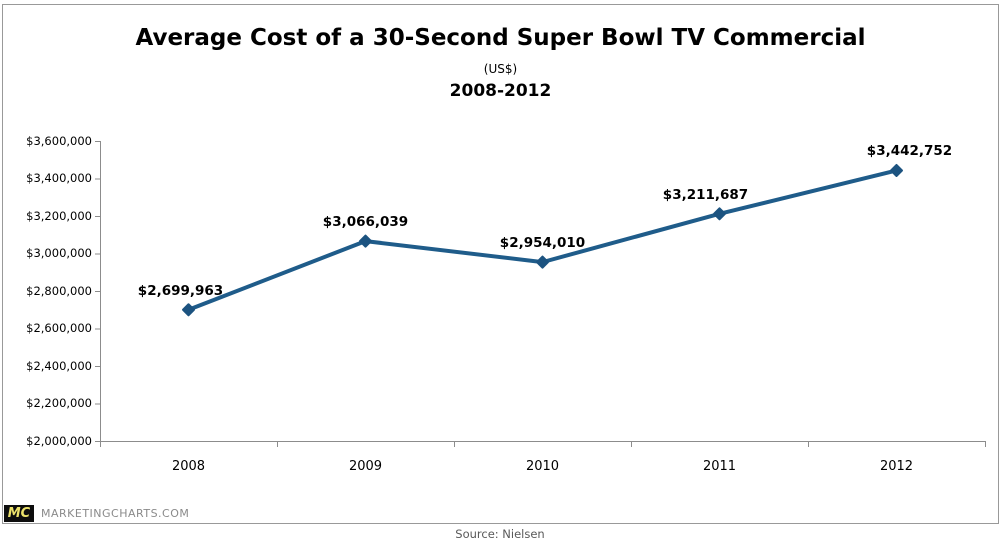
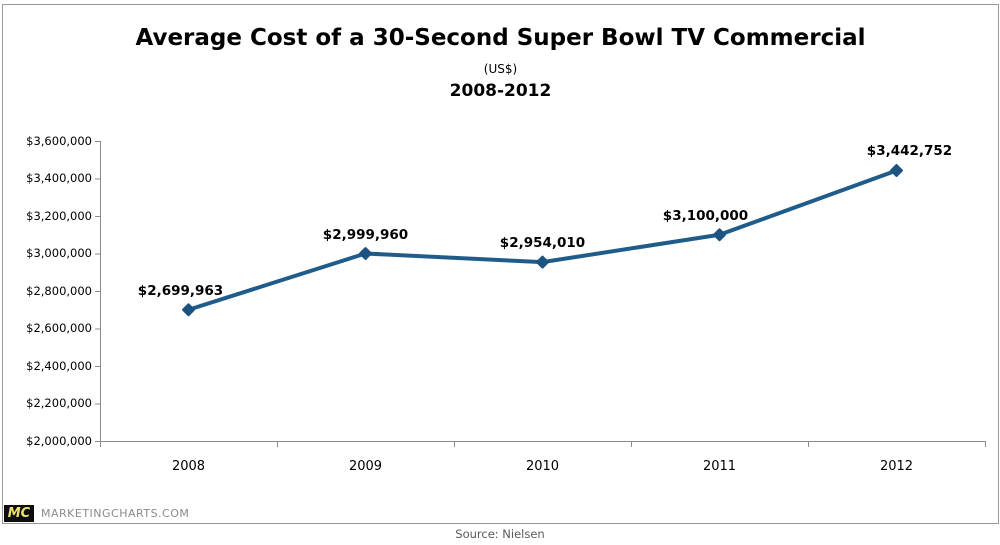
2009: $3,066,039 -> $2,999,960
2011: $3,211,687 -> $3,100,000
